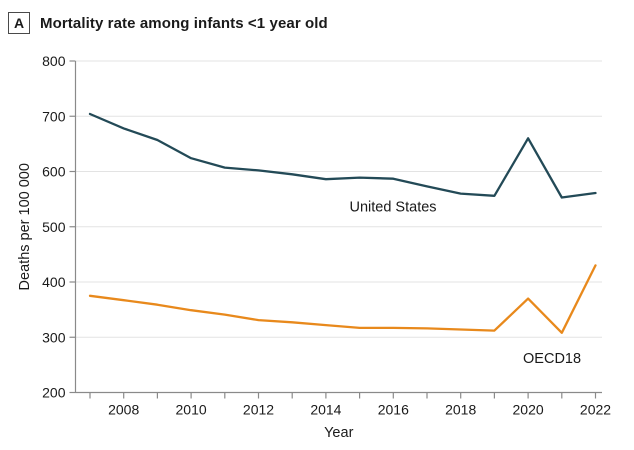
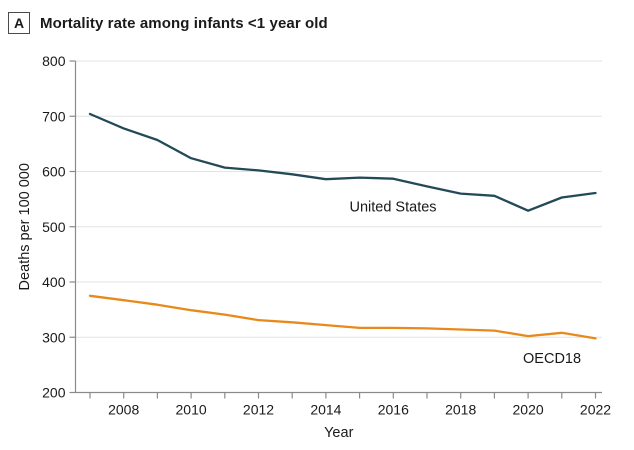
United States/2020: 660 -> 530
OECD18/2020: 370 -> 300
OECD18/2022: 430 -> 300
